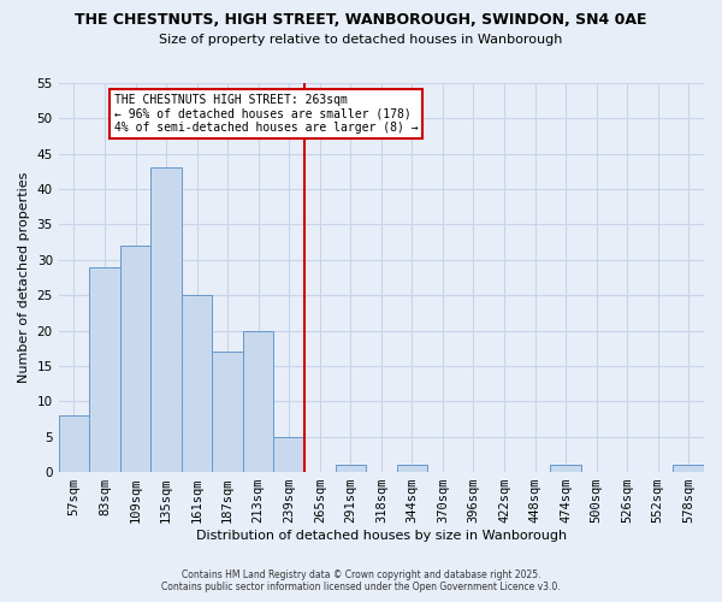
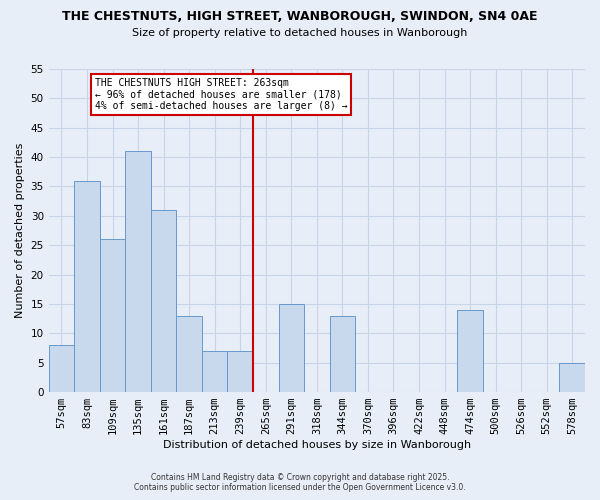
83sqm: 29 -> 36
109sqm: 32 -> 26
135sqm: 43 -> 41
161sqm: 25 -> 31
187sqm: 17 -> 13
213sqm: 20 -> 7
239sqm: 5 -> 7
291sqm: 1 -> 15
344sqm: 1 -> 13
474sqm: 1 -> 14
578sqm: 1 -> 5
